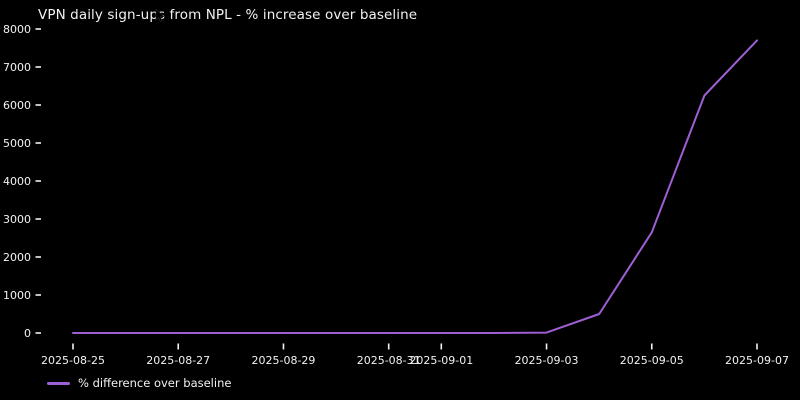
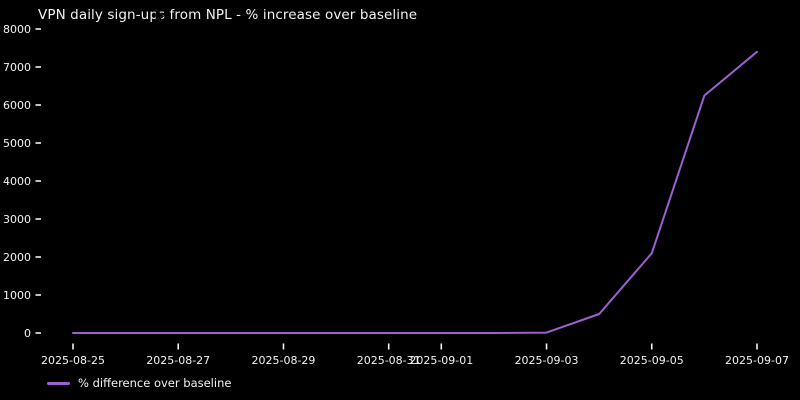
2025-09-05: 2600 -> 2100
2025-09-07: 7700 -> 7400
